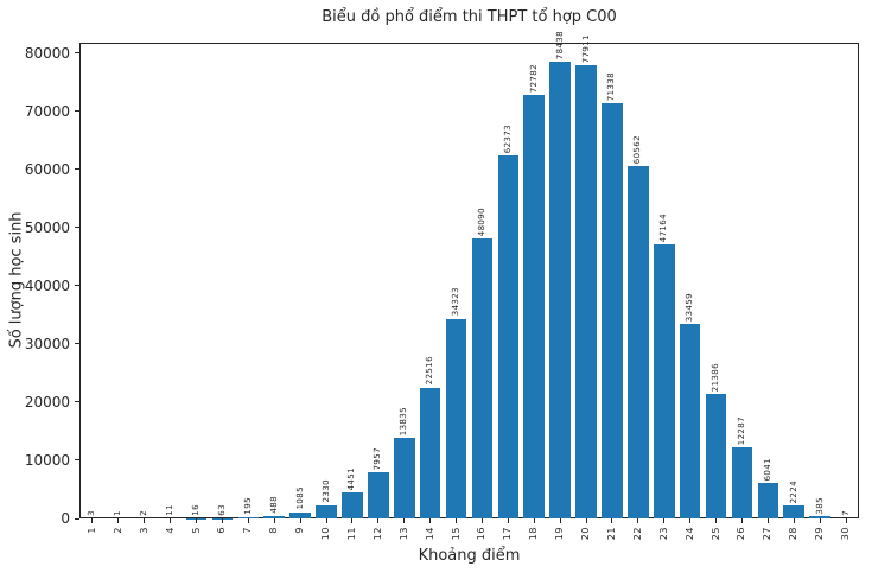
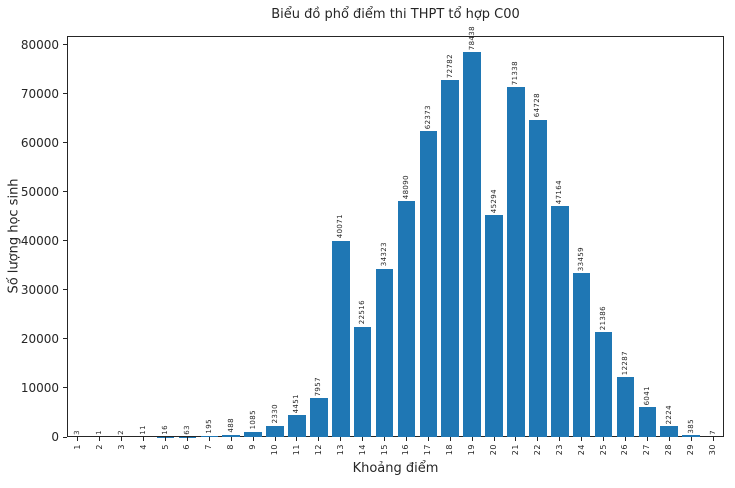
13: 13835 -> 40071
20: 77911 -> 45294
22: 60562 -> 64728
